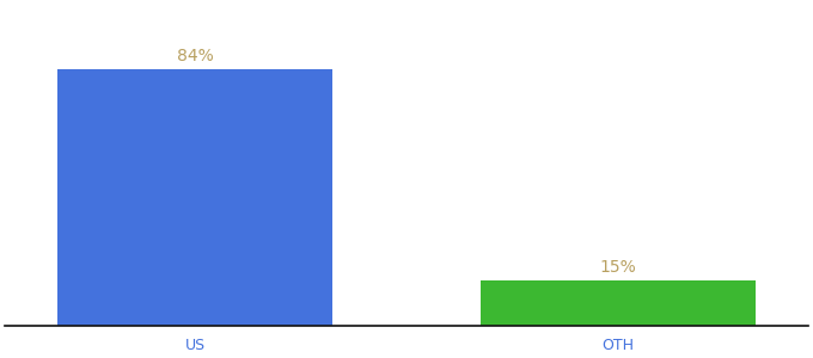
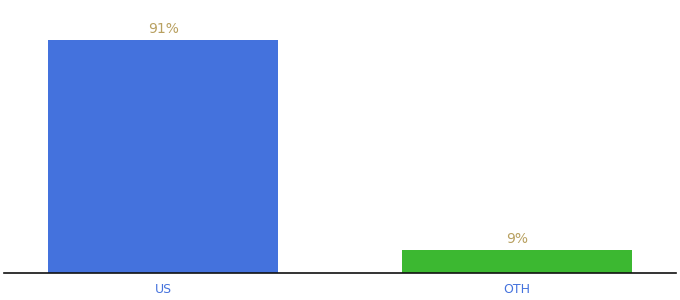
US: 84% -> 91%
OTH: 15% -> 9%
